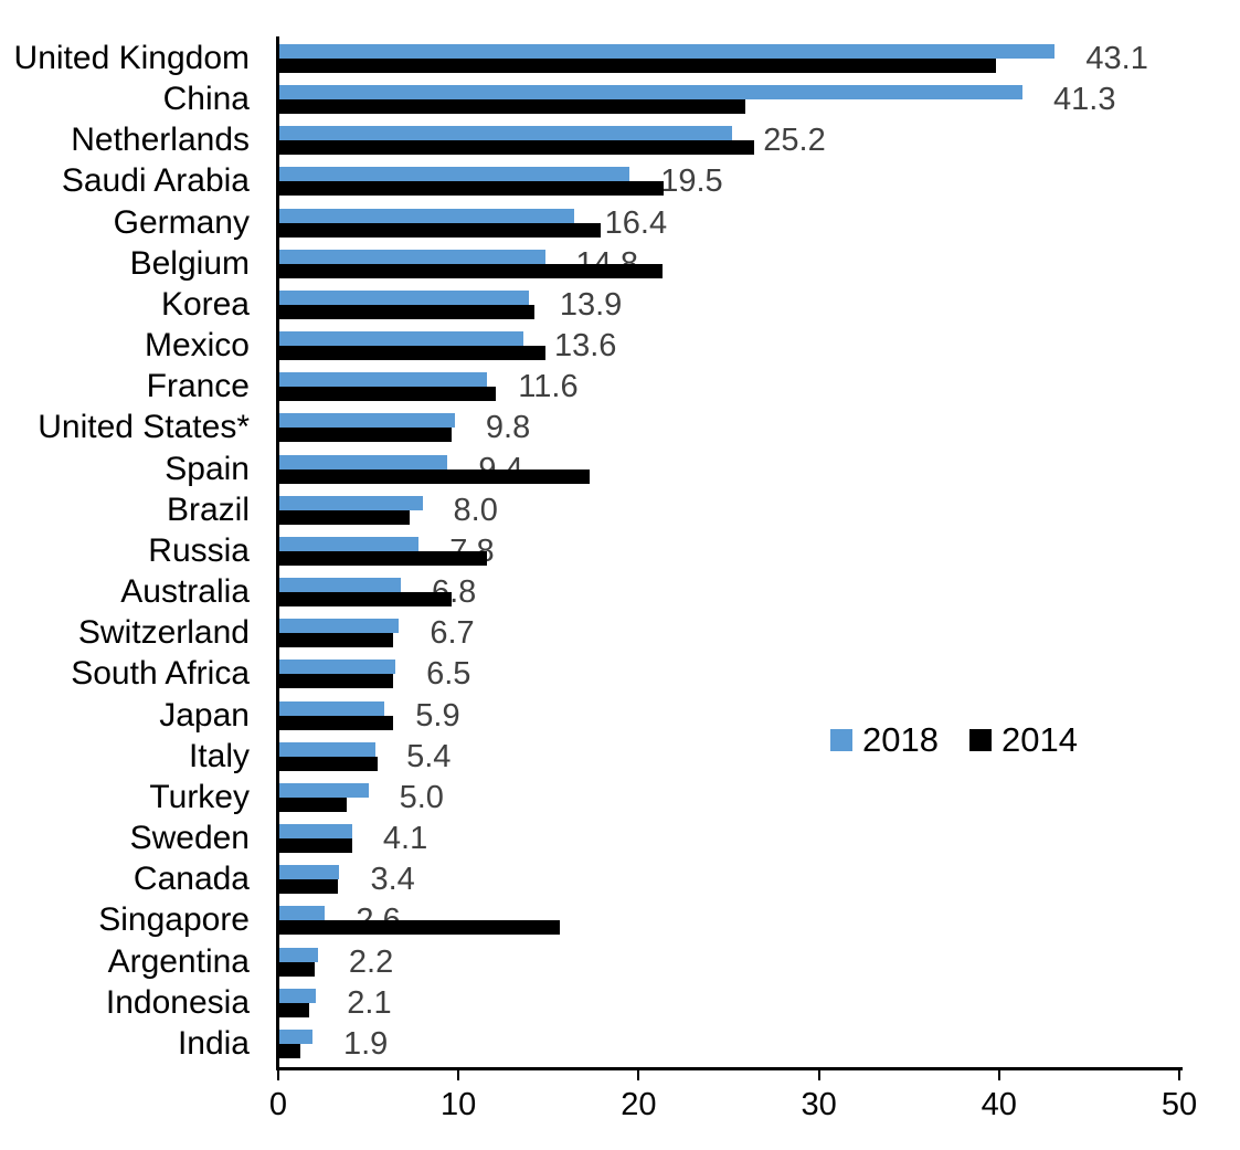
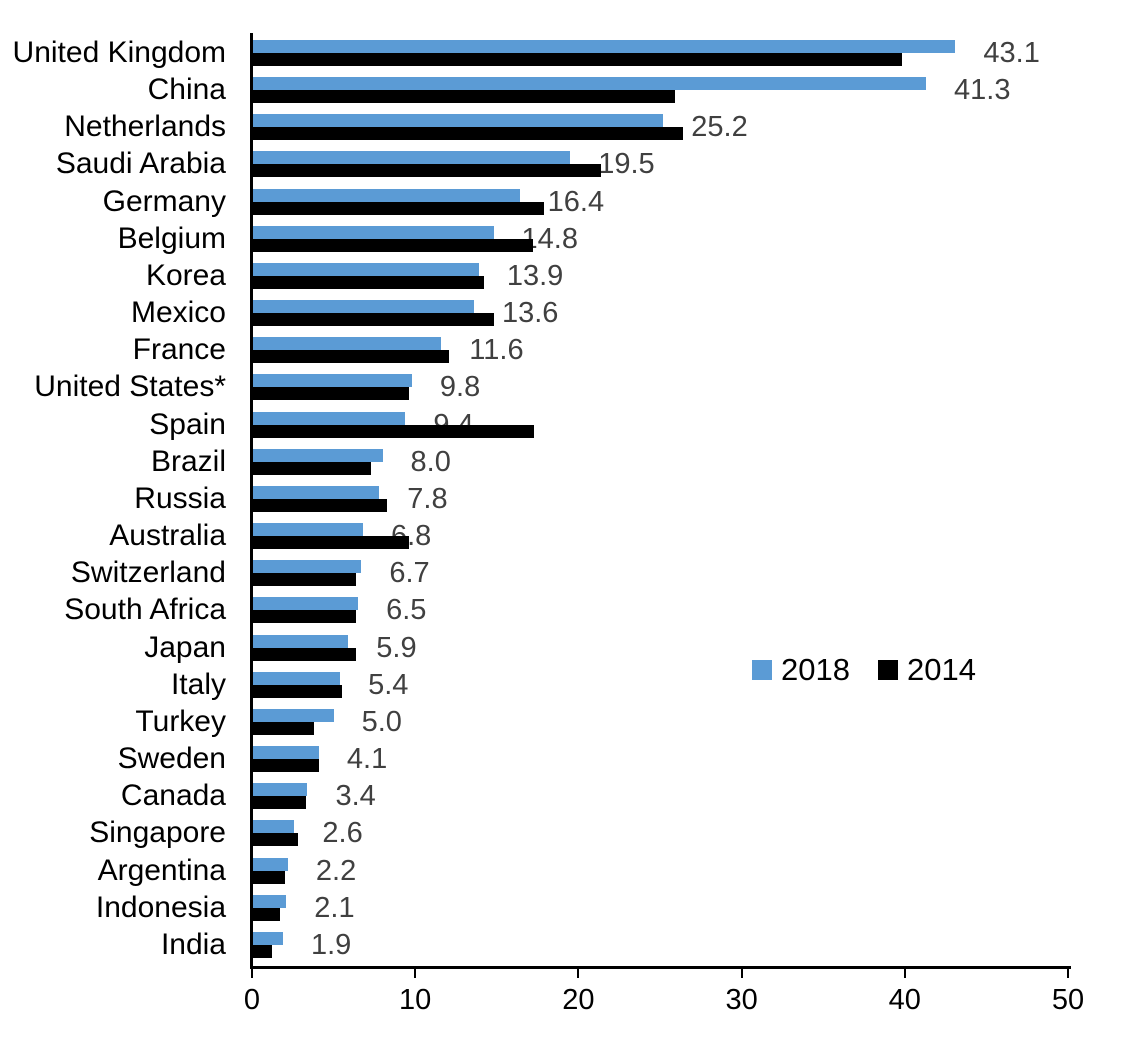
2014/Belgium: 21.3 -> 17.2
2014/Russia: 11.6 -> 8.3
2014/Singapore: 15.6 -> 2.8
